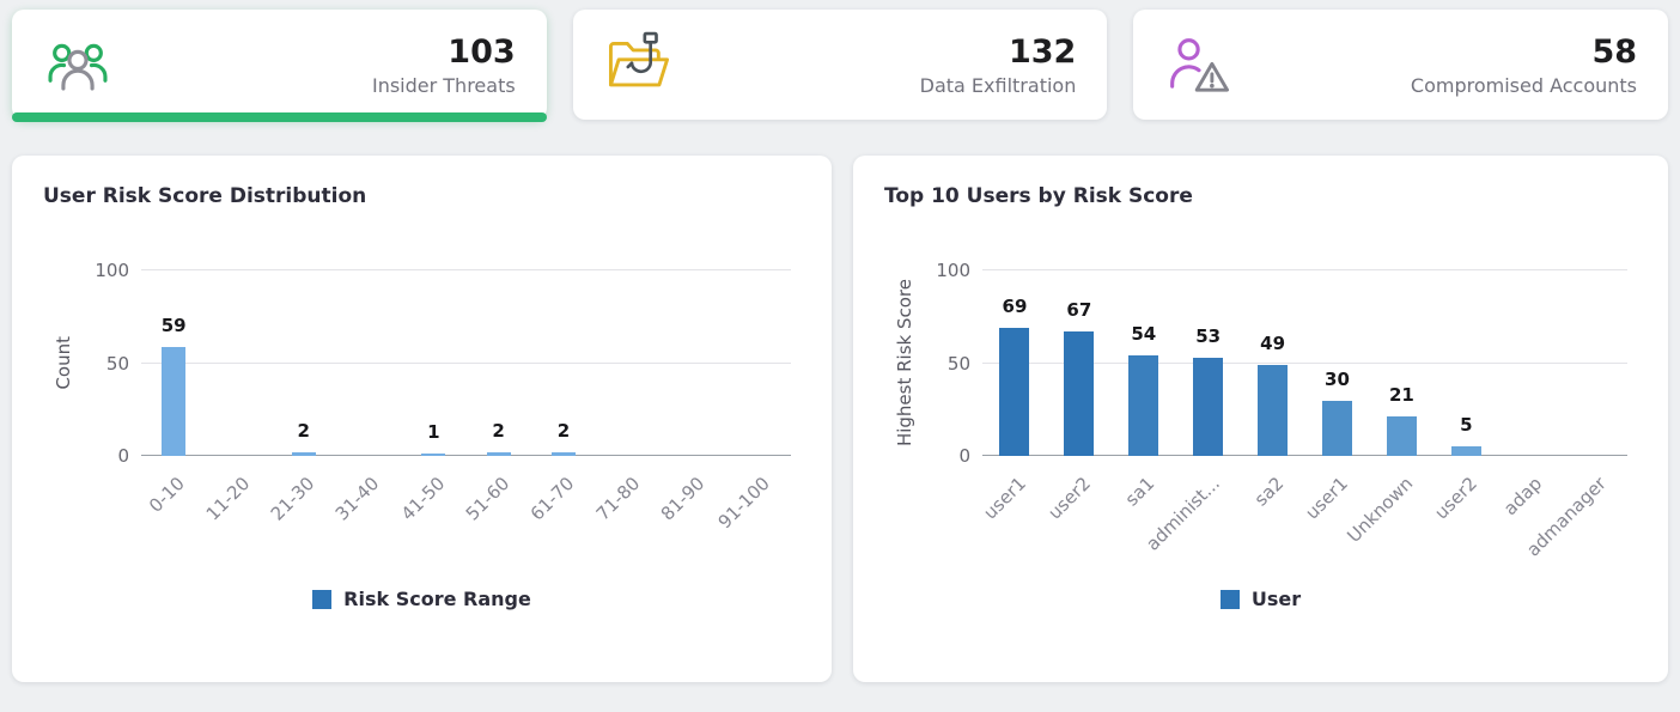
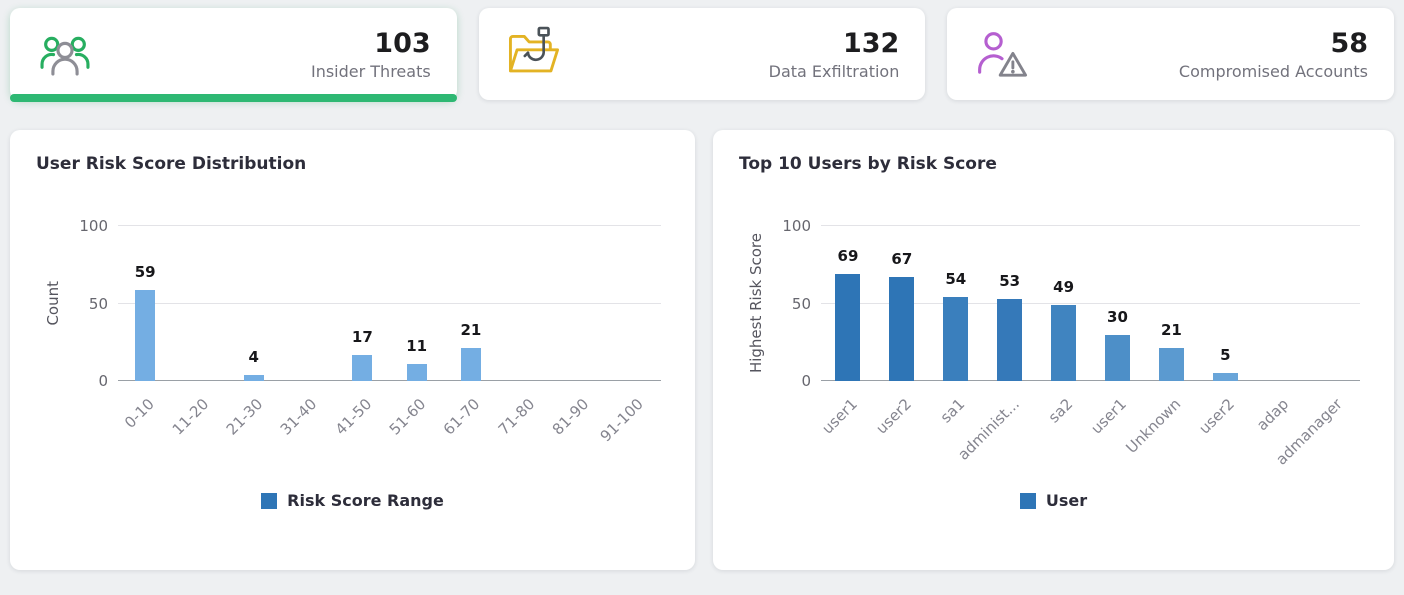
User Risk Score Distribution/21-30: 2 -> 4
User Risk Score Distribution/41-50: 1 -> 17
User Risk Score Distribution/51-60: 2 -> 11
User Risk Score Distribution/61-70: 2 -> 21
